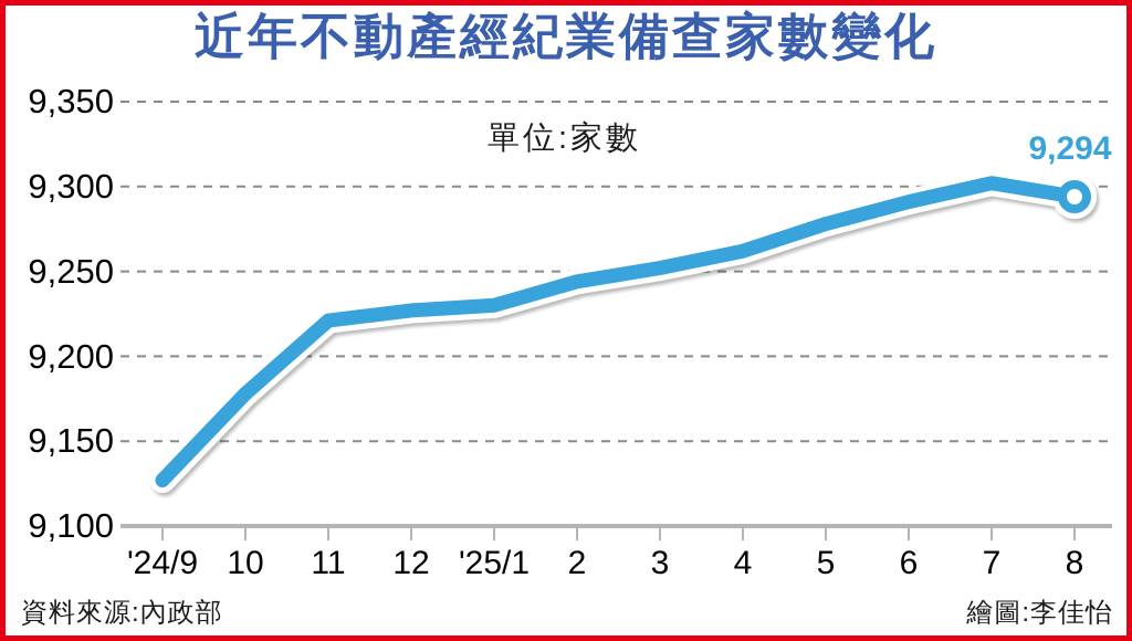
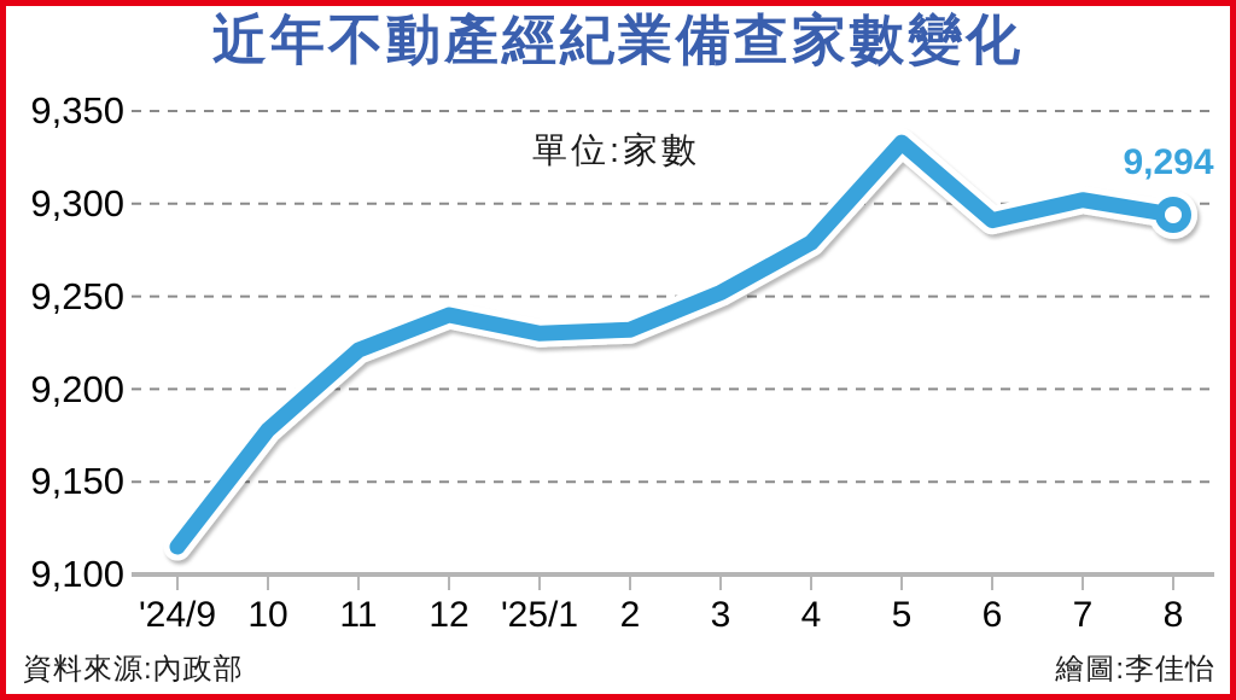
'24/9: 9127 -> 9115
12: 9227 -> 9240
2: 9244 -> 9232
4: 9262 -> 9279
5: 9278 -> 9333
